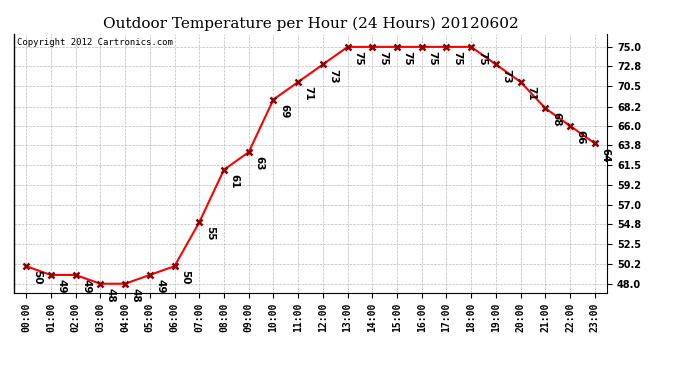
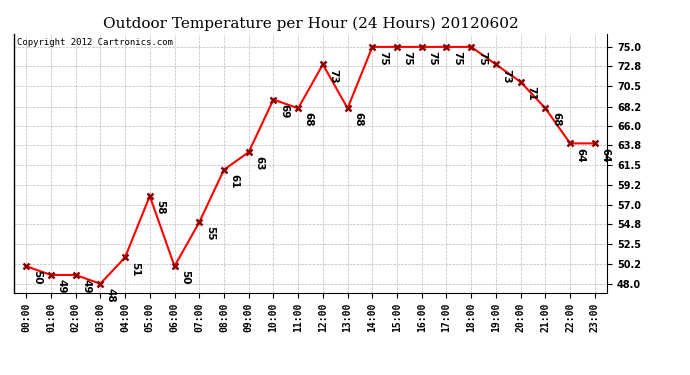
04:00: 48 -> 51
05:00: 49 -> 58
11:00: 71 -> 68
13:00: 75 -> 68
22:00: 66 -> 64
